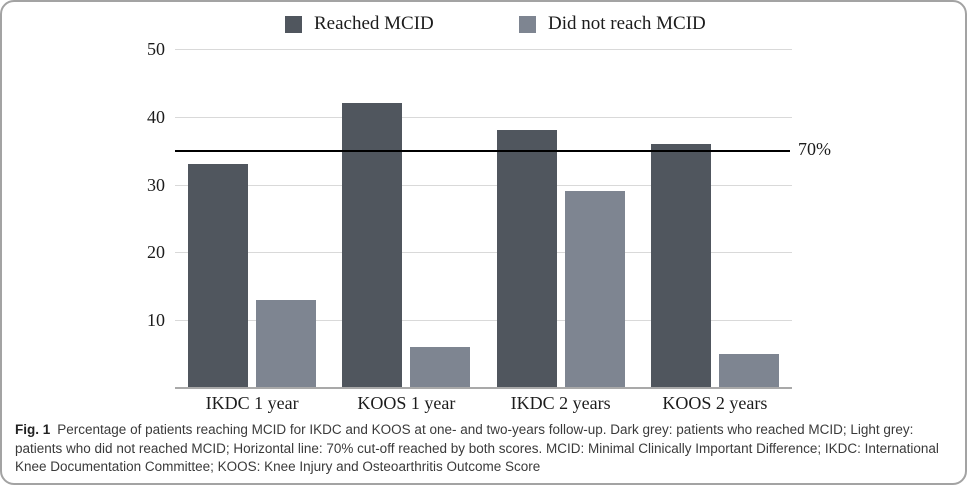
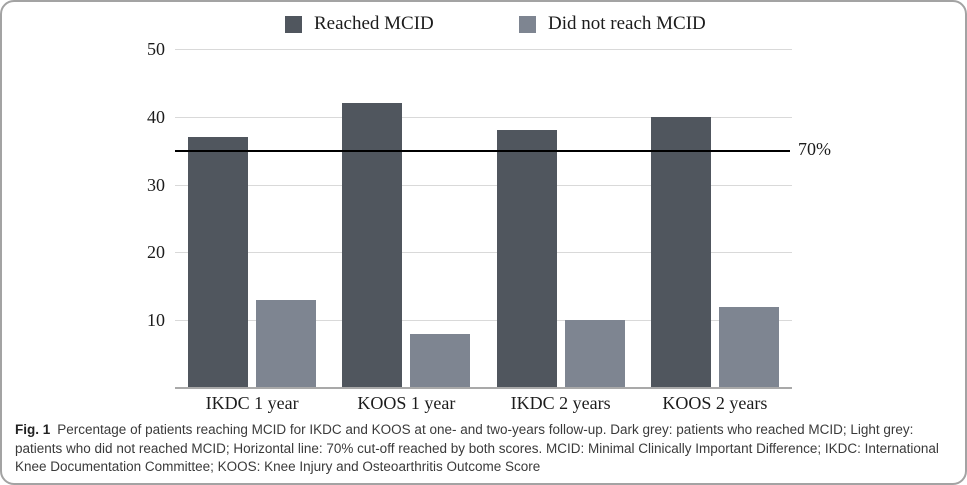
Reached MCID/IKDC 1 year: 33 -> 37
Did not reach MCID/KOOS 1 year: 6 -> 8
Did not reach MCID/IKDC 2 years: 29 -> 10
Reached MCID/KOOS 2 years: 36 -> 40
Did not reach MCID/KOOS 2 years: 5 -> 12
